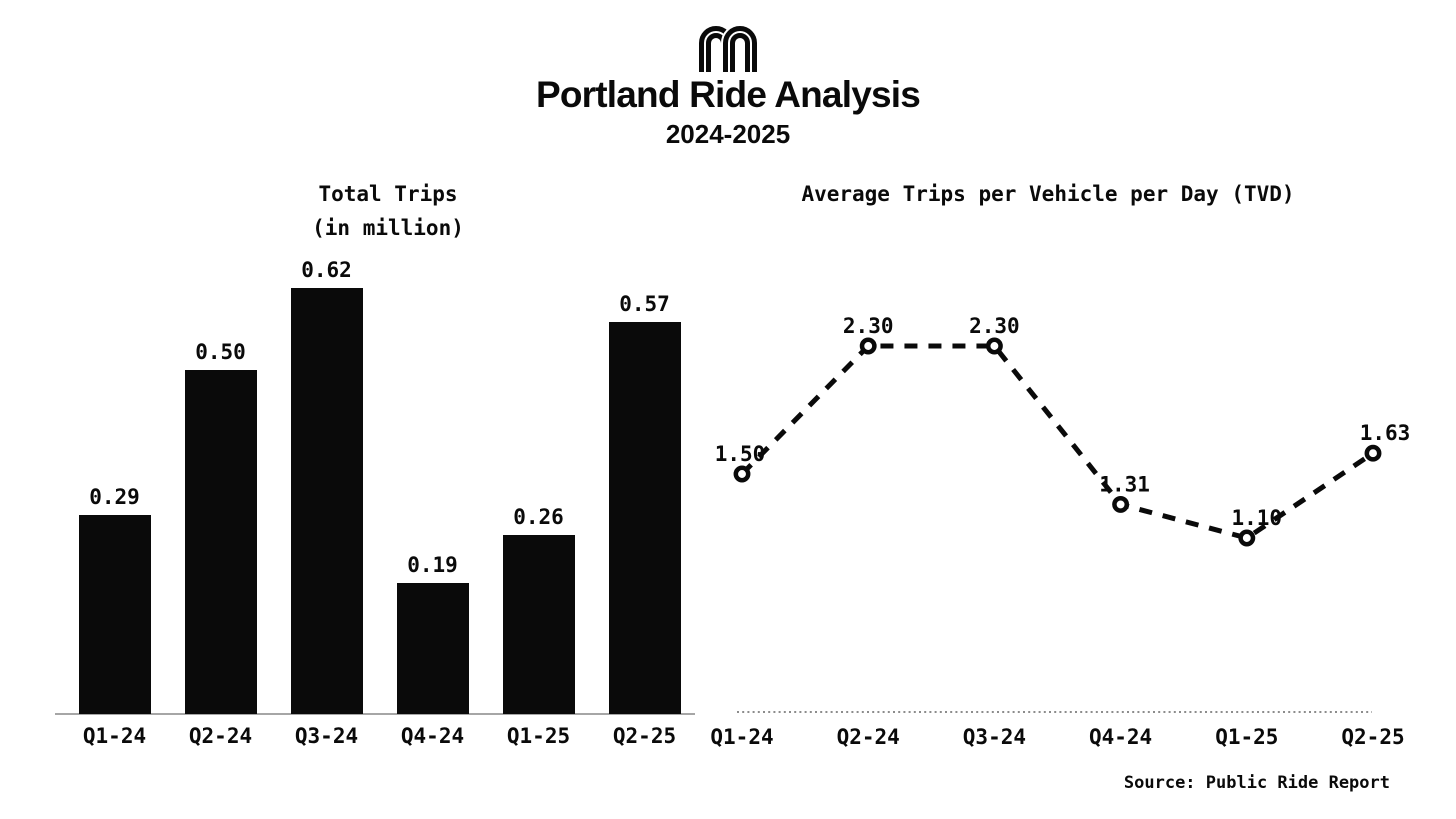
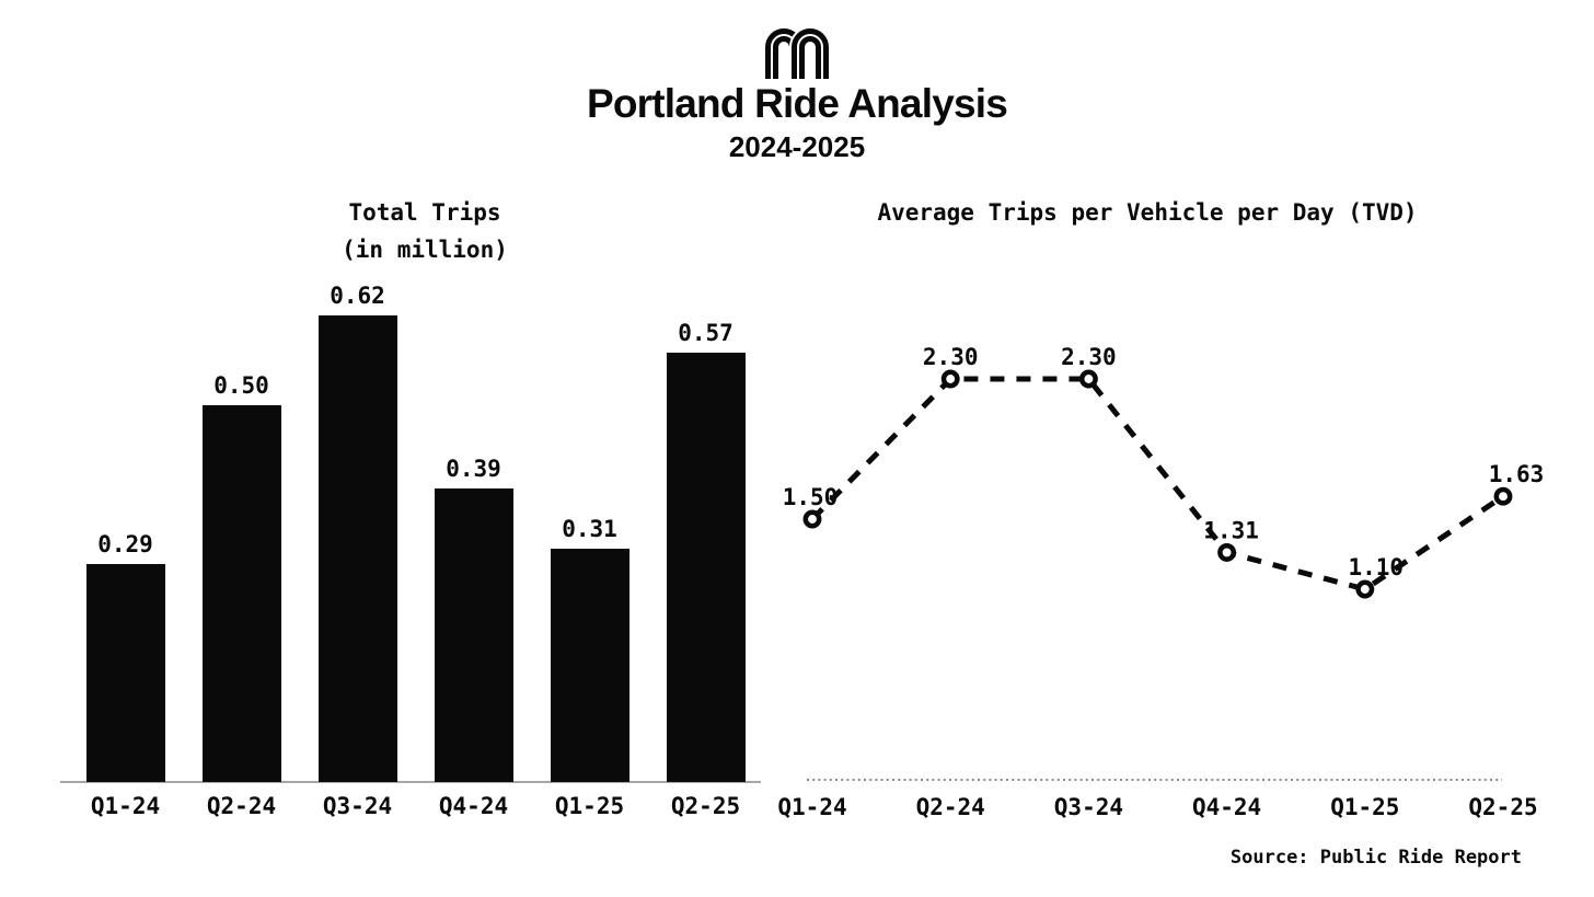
Total Trips/Q4-24: 0.19 -> 0.39
Total Trips/Q1-25: 0.26 -> 0.31
